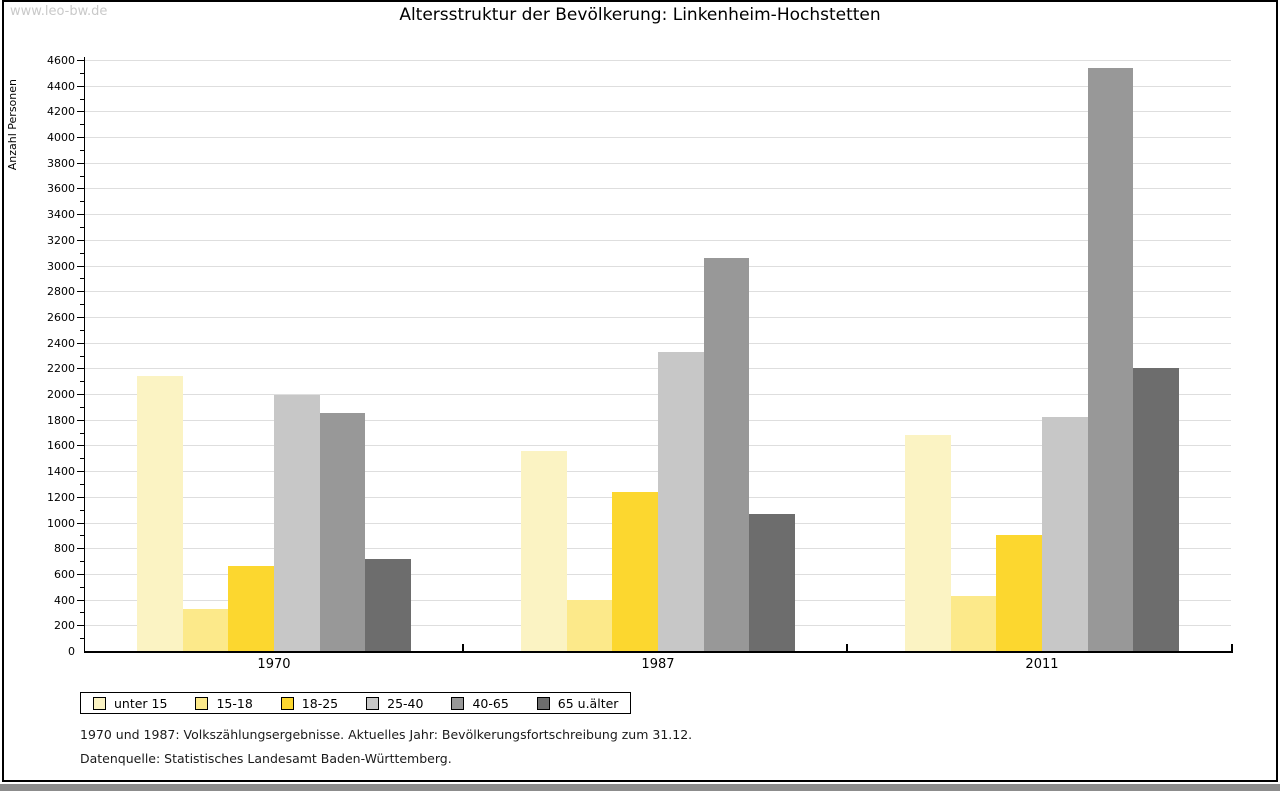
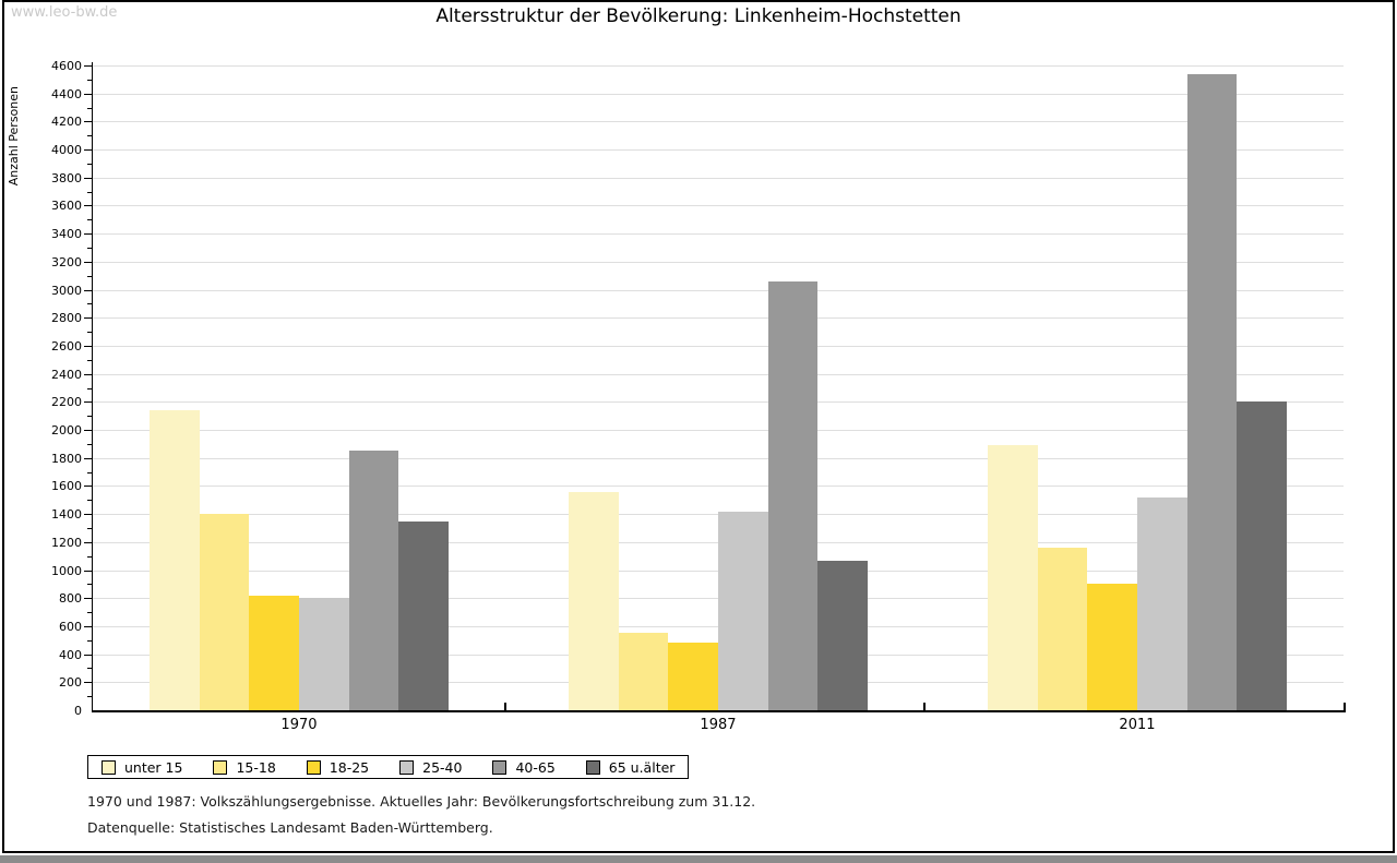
15-18/1970: 330 -> 1400
18-25/1970: 660 -> 820
25-40/1970: 1990 -> 800
65 u.älter/1970: 720 -> 1350
15-18/1987: 400 -> 550
18-25/1987: 1240 -> 480
25-40/1987: 2330 -> 1420
unter 15/2011: 1680 -> 1890
15-18/2011: 430 -> 1160
25-40/2011: 1820 -> 1520
